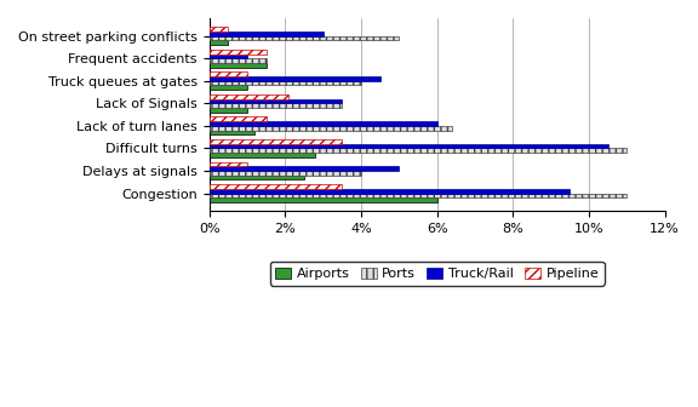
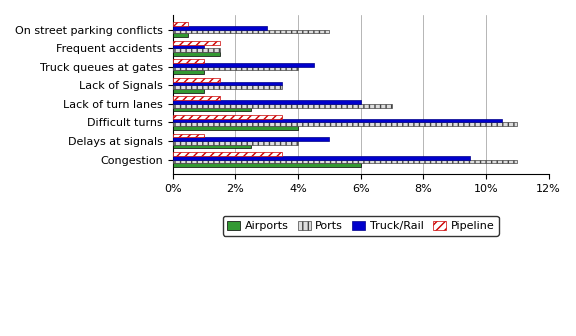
Pipeline/Lack of Signals: 2.1% -> 1.5%
Ports/Lack of turn lanes: 6.4% -> 7.0%
Airports/Lack of turn lanes: 1.2% -> 2.5%
Airports/Difficult turns: 2.8% -> 4.0%
